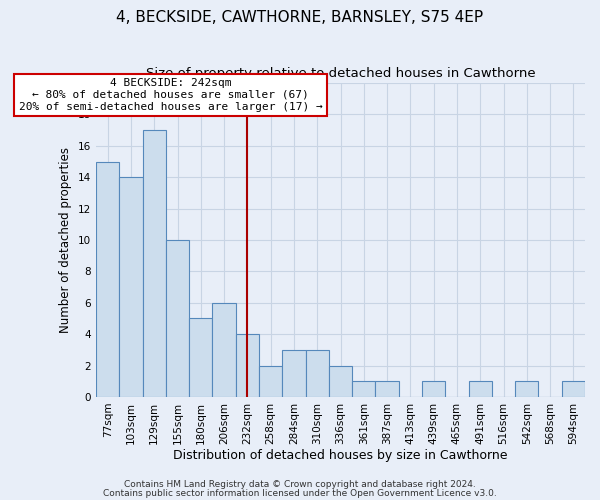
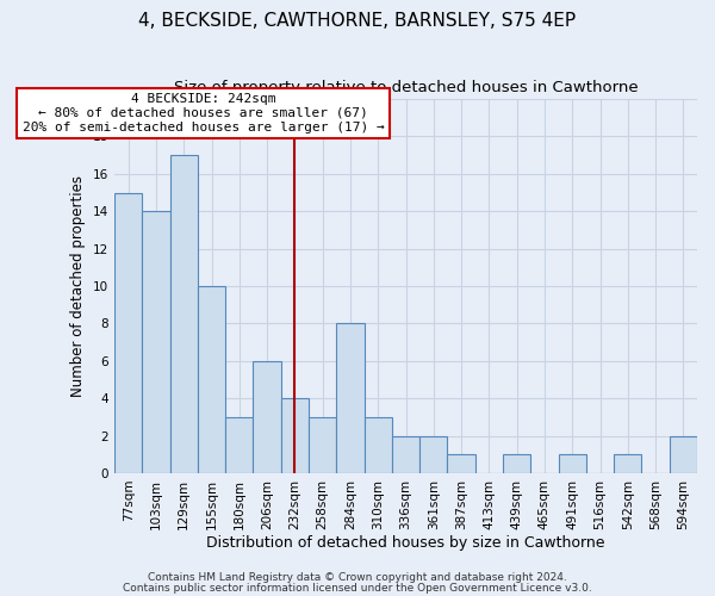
180sqm: 5 -> 3
258sqm: 2 -> 3
284sqm: 3 -> 8
361sqm: 1 -> 2
594sqm: 1 -> 2
